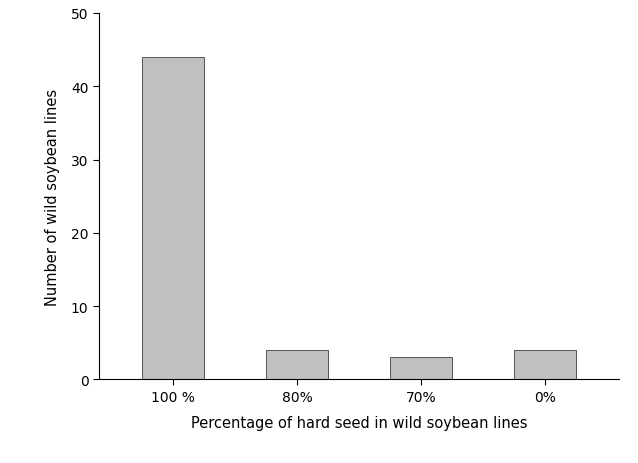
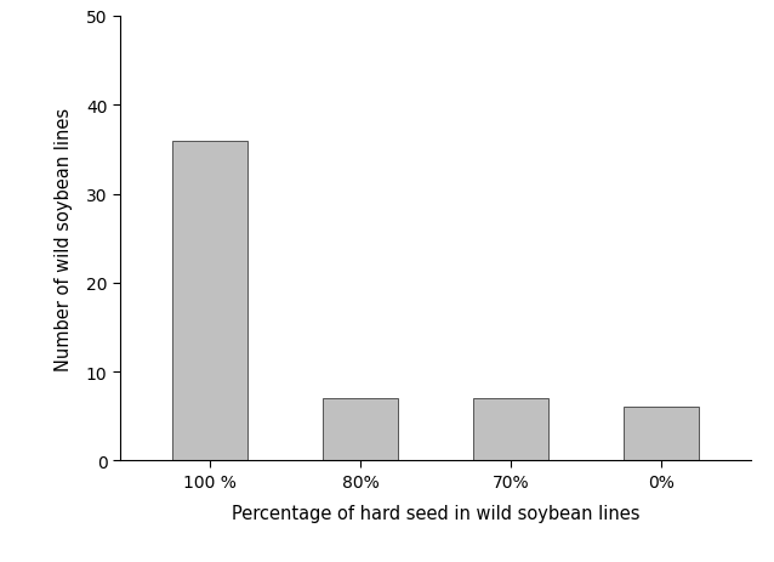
100 %: 44 -> 36
80%: 4 -> 7
70%: 3 -> 7
0%: 4 -> 6
